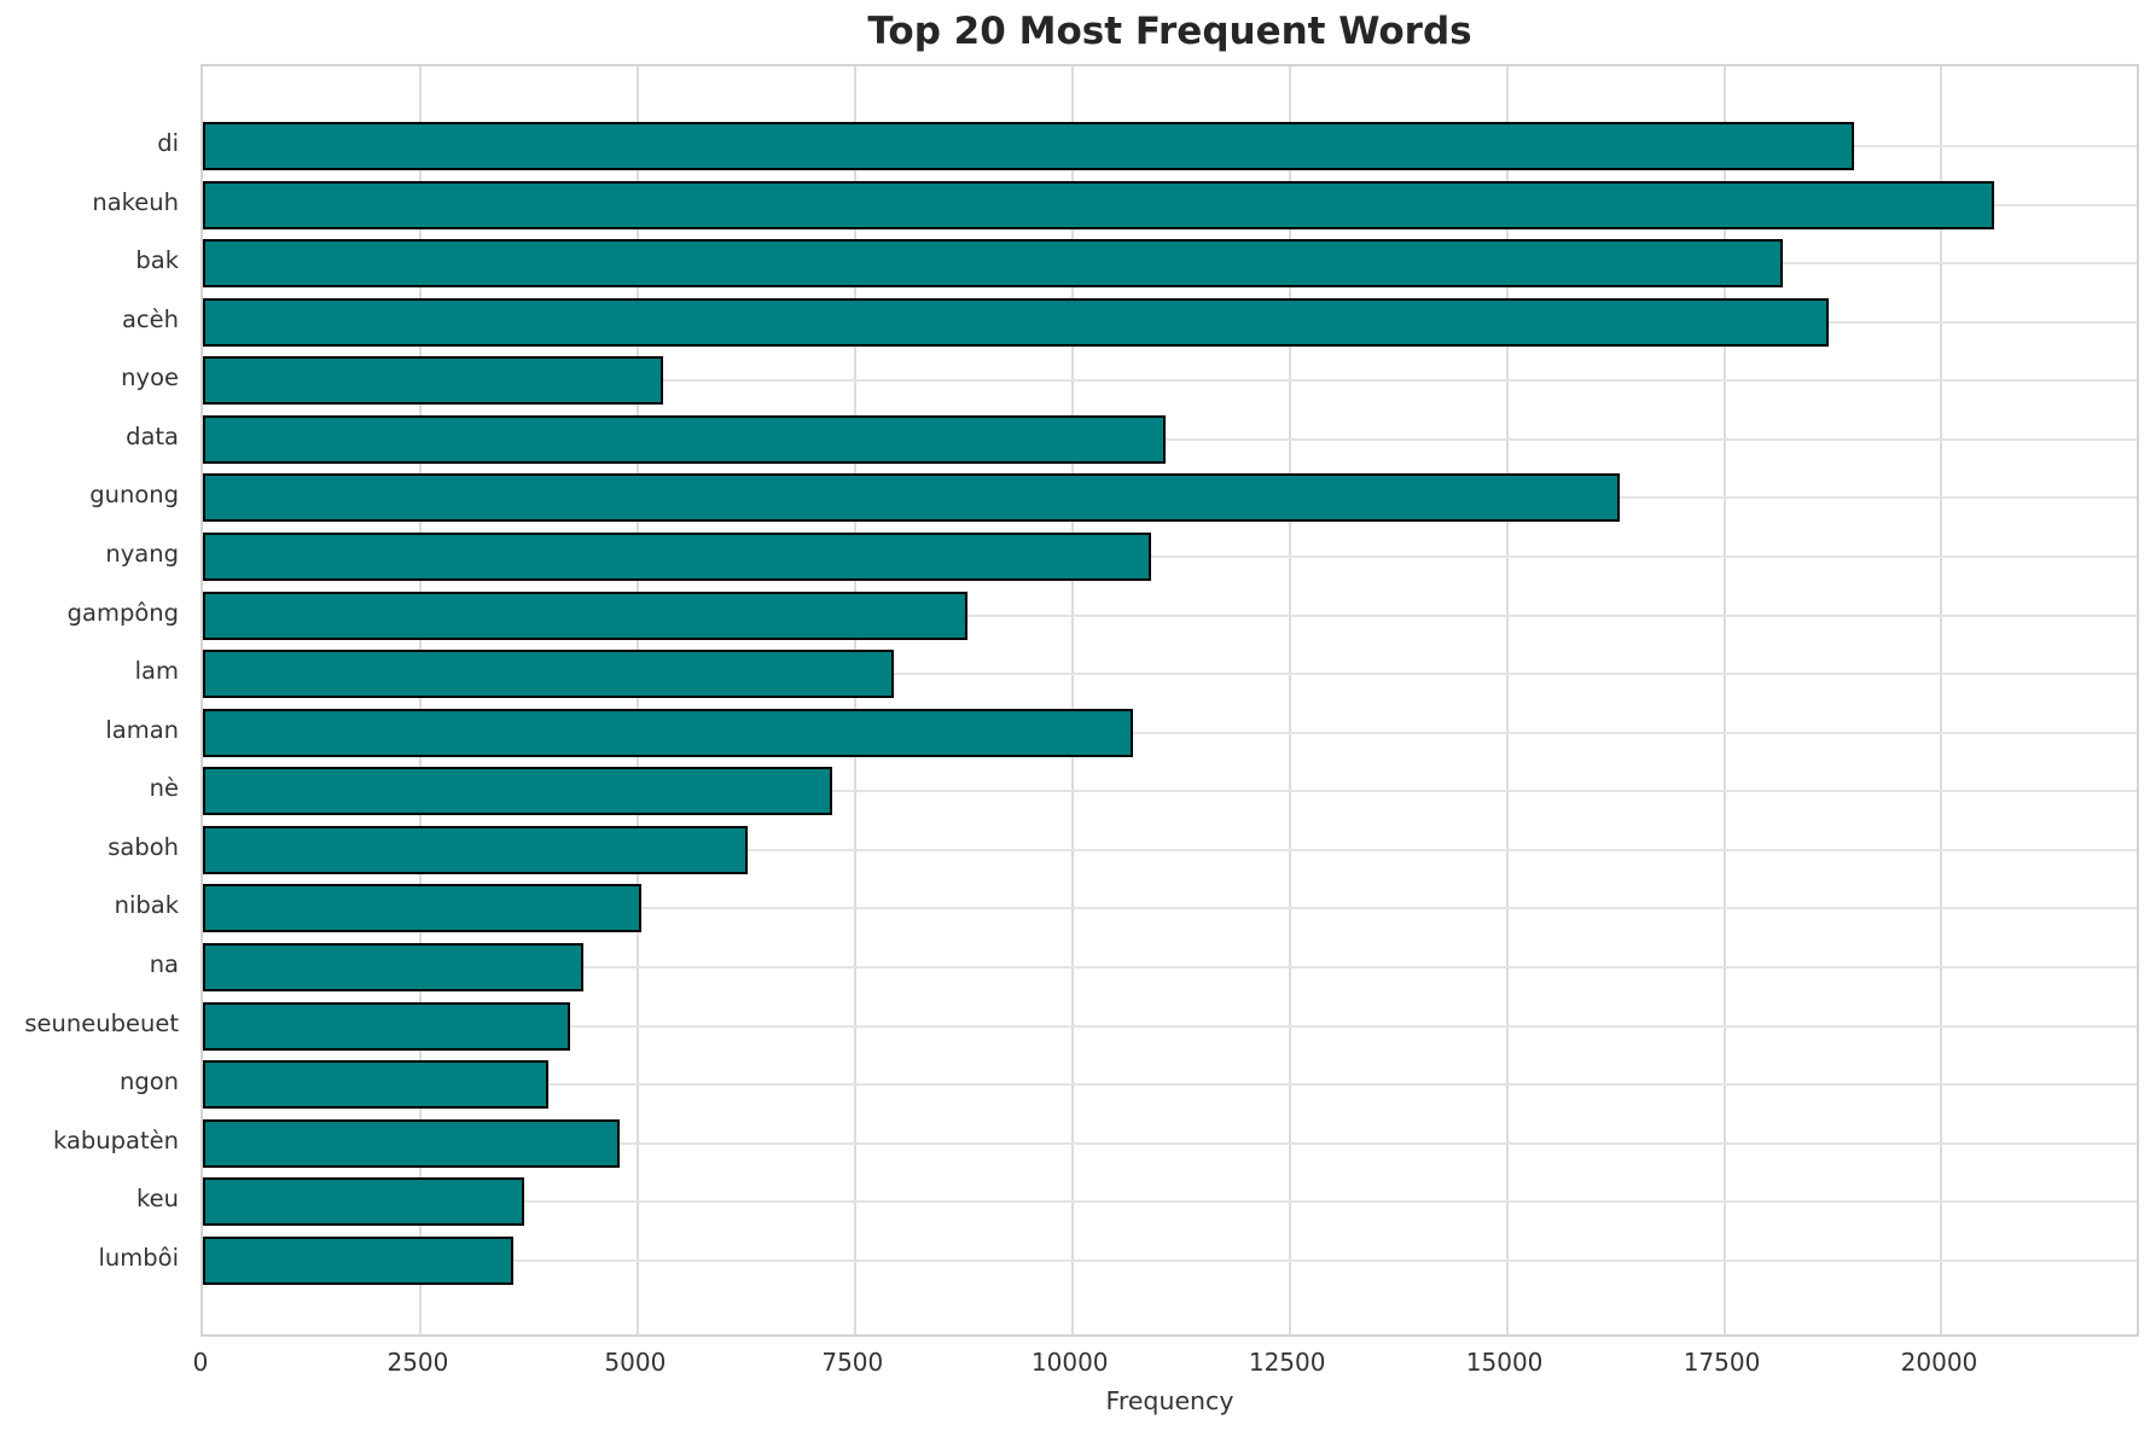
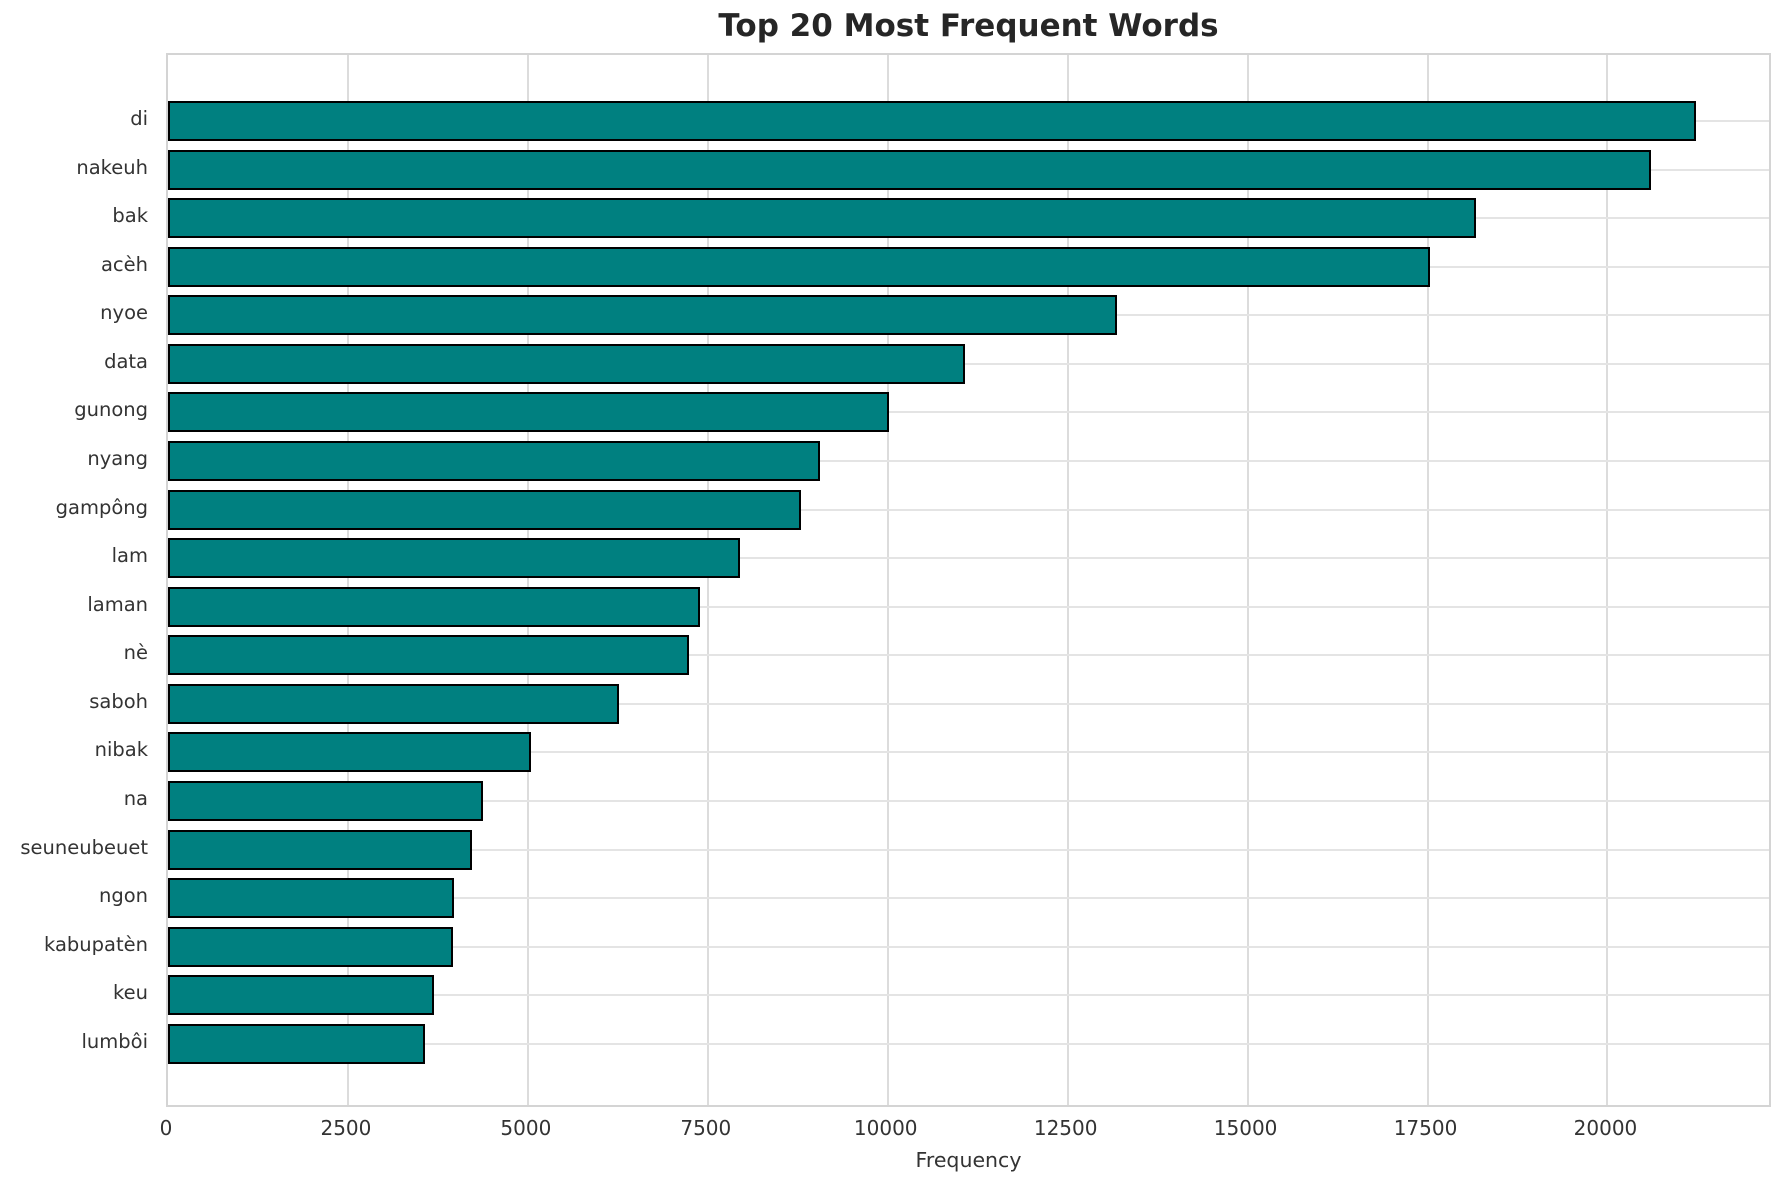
di: 19000 -> 21200
acèh: 18700 -> 17500
nyoe: 5300 -> 13200
gunong: 16300 -> 10000
nyang: 10900 -> 9100
laman: 10700 -> 7400
kabupatèn: 4800 -> 4000
